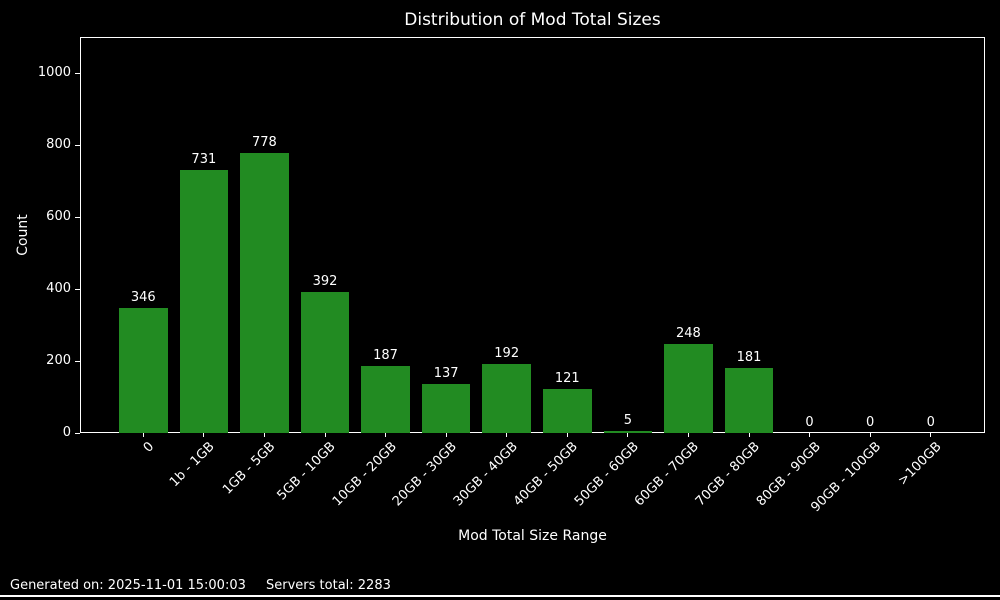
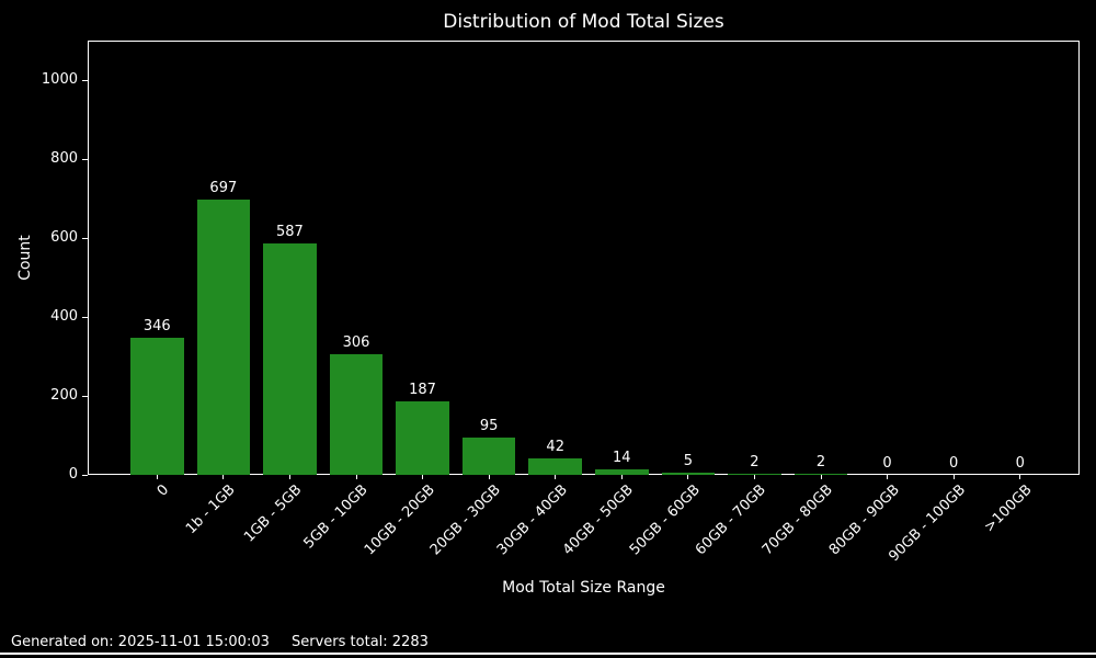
1b - 1GB: 731 -> 697
1GB - 5GB: 778 -> 587
5GB - 10GB: 392 -> 306
20GB - 30GB: 137 -> 95
30GB - 40GB: 192 -> 42
40GB - 50GB: 121 -> 14
60GB - 70GB: 248 -> 2
70GB - 80GB: 181 -> 2
